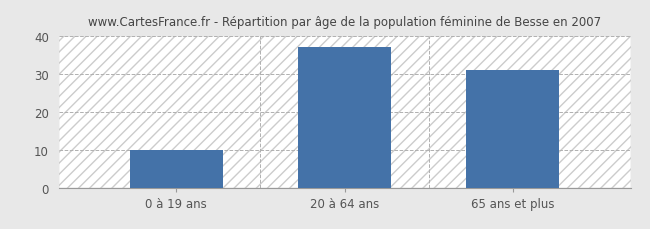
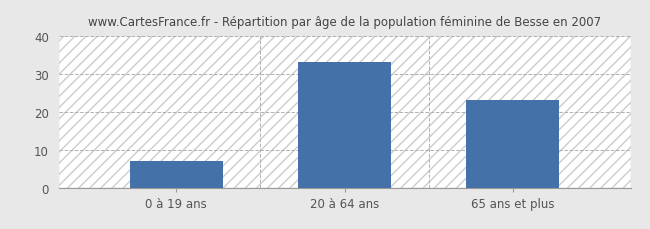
0 à 19 ans: 10 -> 7
20 à 64 ans: 37 -> 33
65 ans et plus: 31 -> 23
